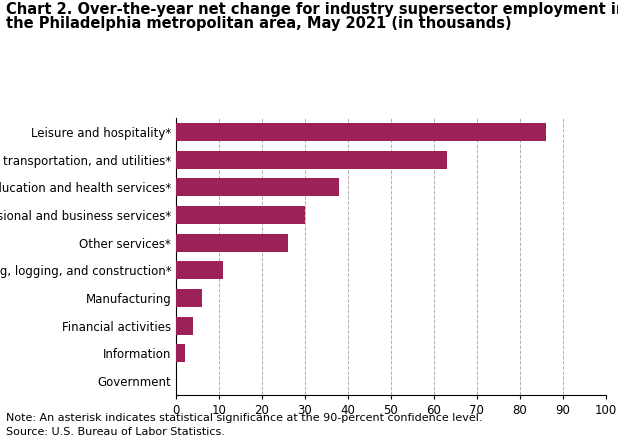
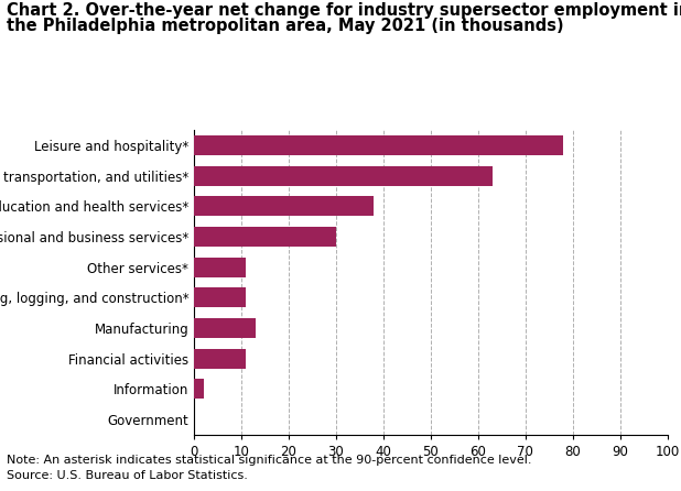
Leisure and hospitality*: 86 -> 78
Other services*: 26 -> 11
Manufacturing: 6 -> 13
Financial activities: 4 -> 11
